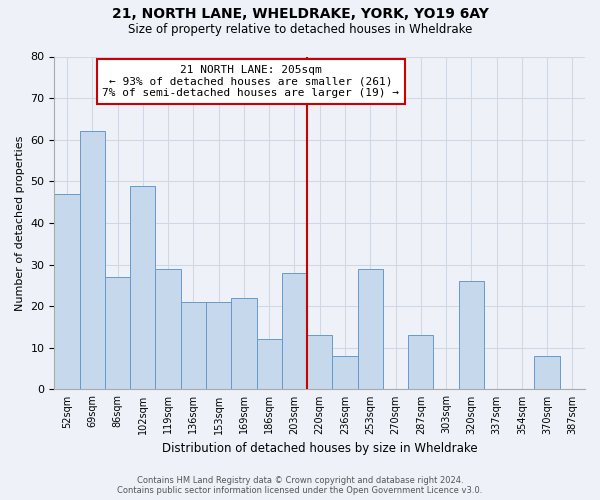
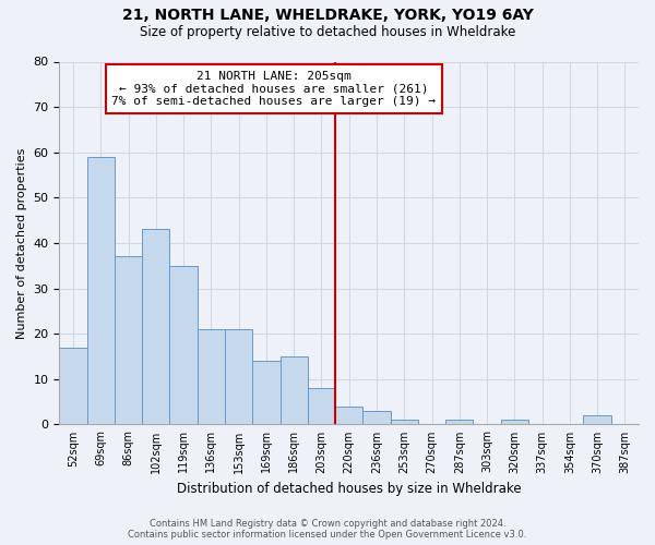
52sqm: 47 -> 17
69sqm: 62 -> 59
86sqm: 27 -> 37
102sqm: 49 -> 43
119sqm: 29 -> 35
169sqm: 22 -> 14
186sqm: 12 -> 15
203sqm: 28 -> 8
220sqm: 13 -> 4
236sqm: 8 -> 3
253sqm: 29 -> 1
287sqm: 13 -> 1
320sqm: 26 -> 1
370sqm: 8 -> 2
